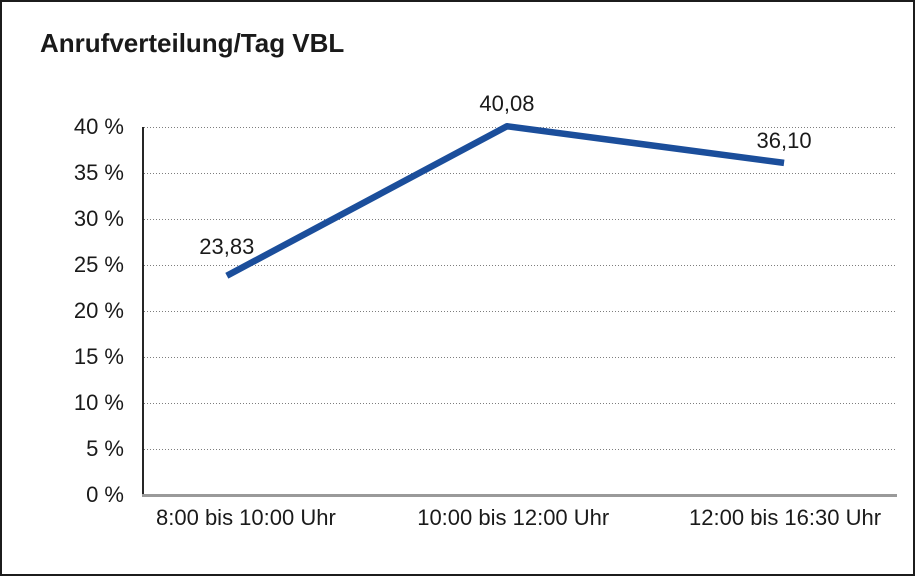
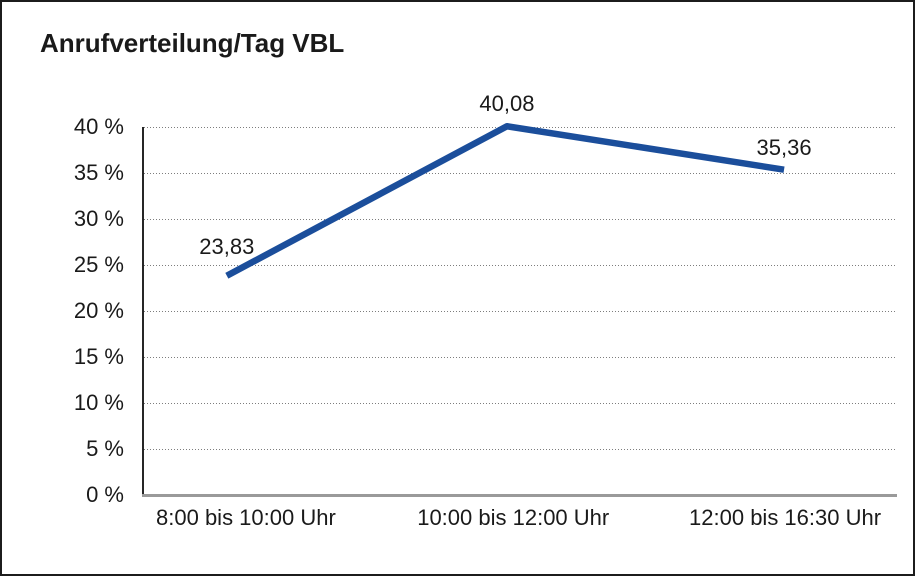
12:00 bis 16:30 Uhr: 36,10 -> 35,36
